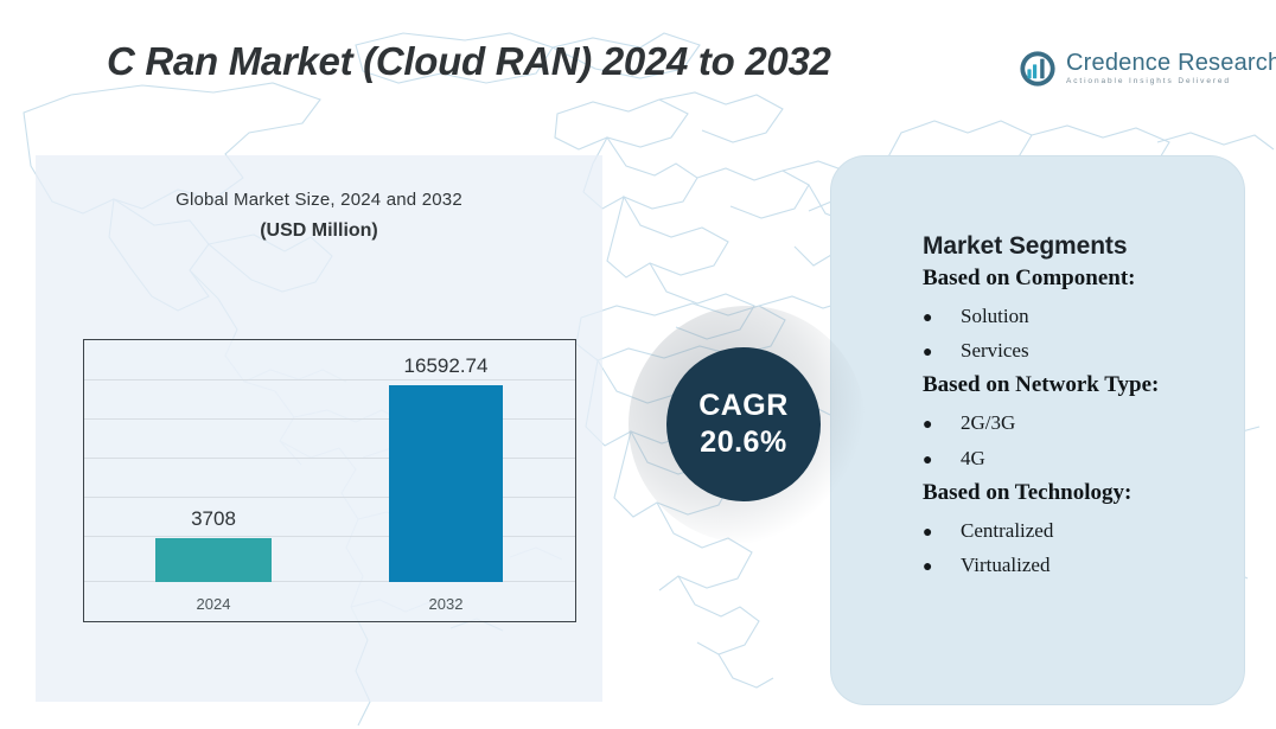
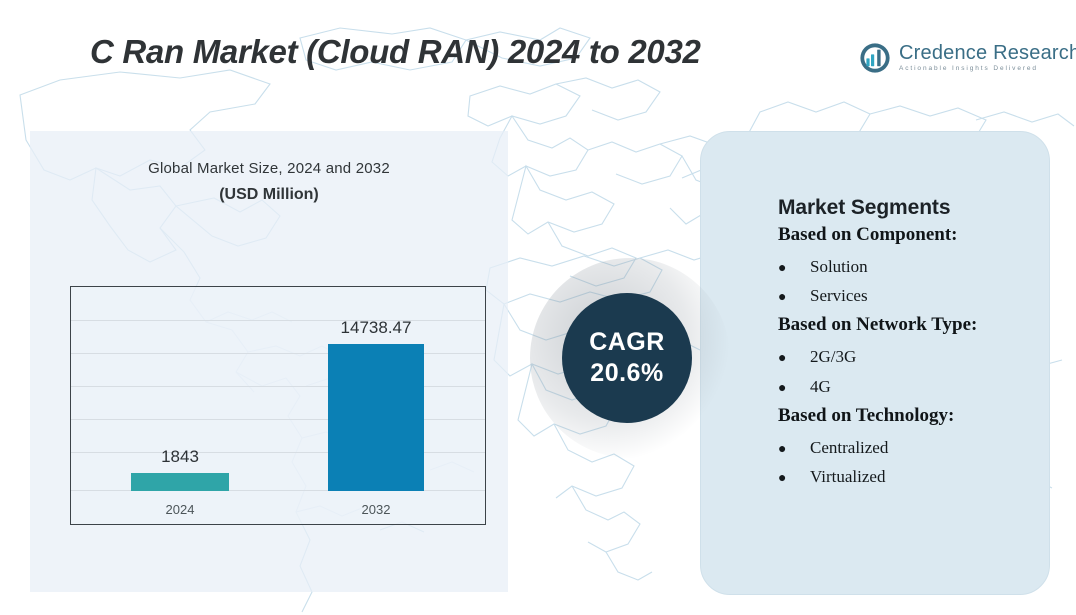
2024: 3708 -> 1843
2032: 16592.74 -> 14738.47
